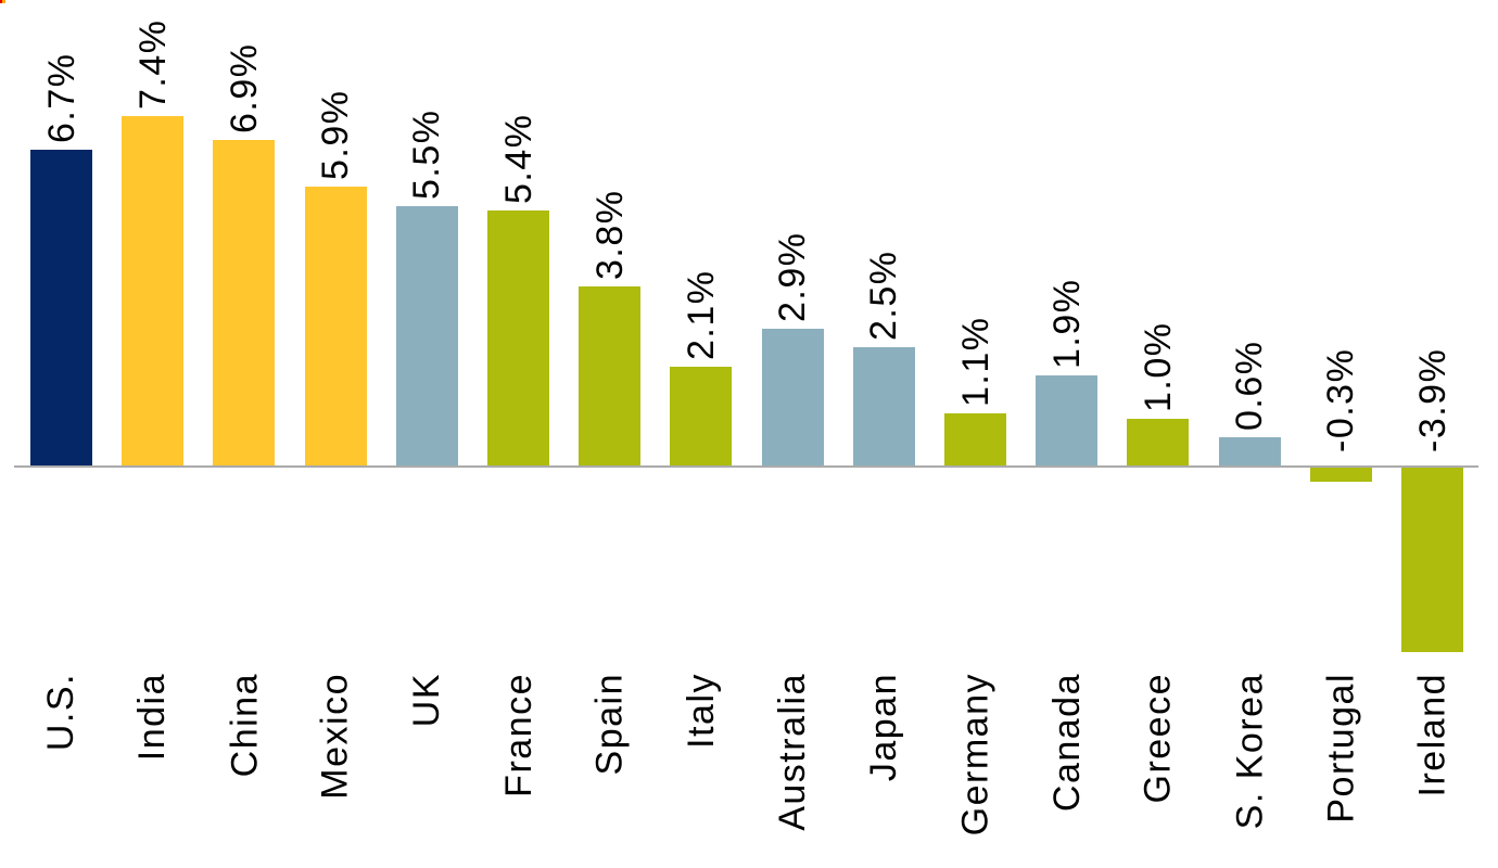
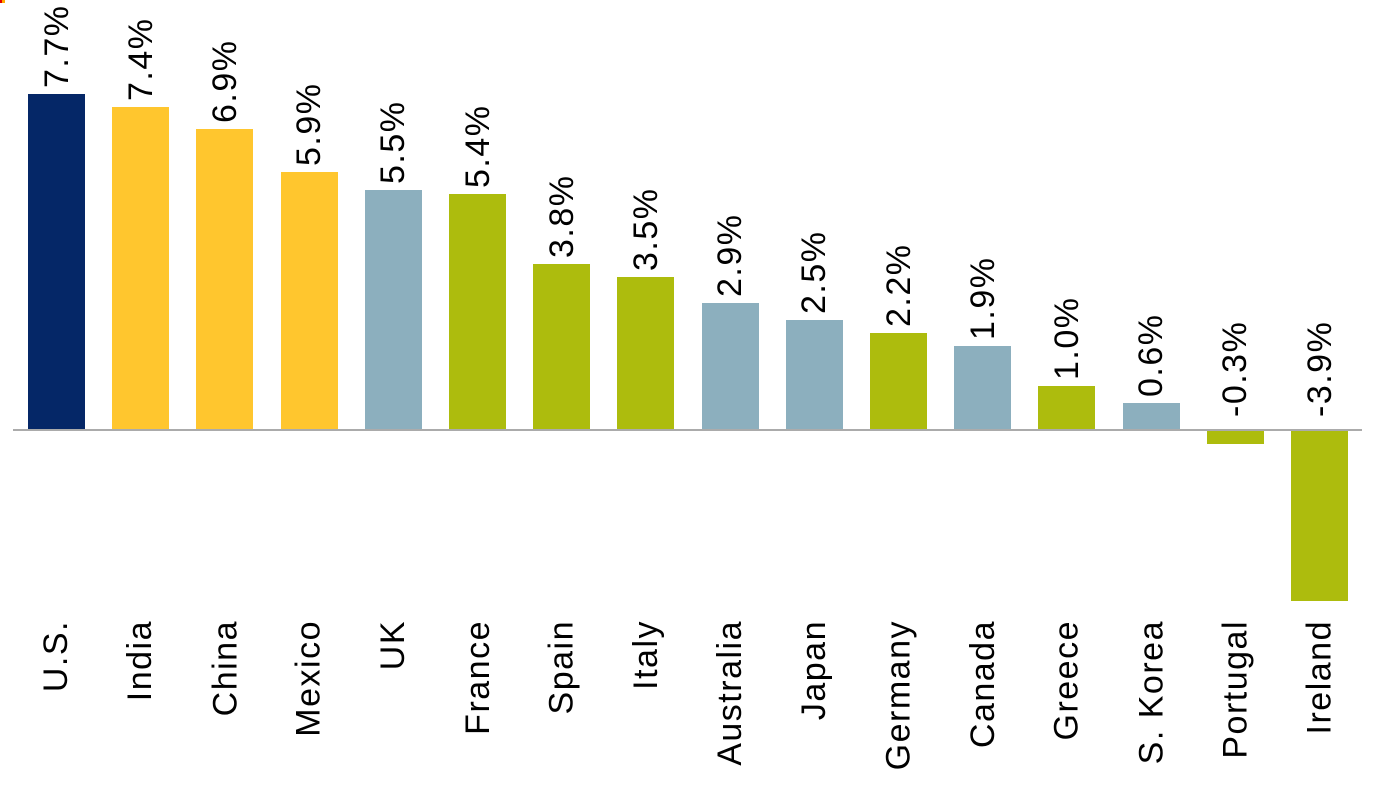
U.S.: 6.7% -> 7.7%
Italy: 2.1% -> 3.5%
Germany: 1.1% -> 2.2%
